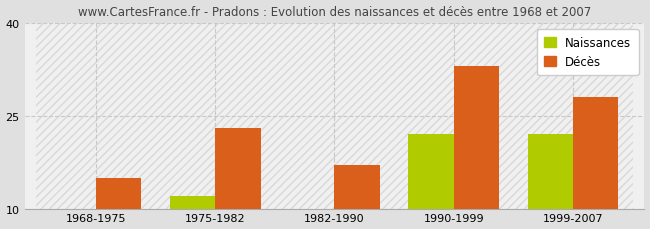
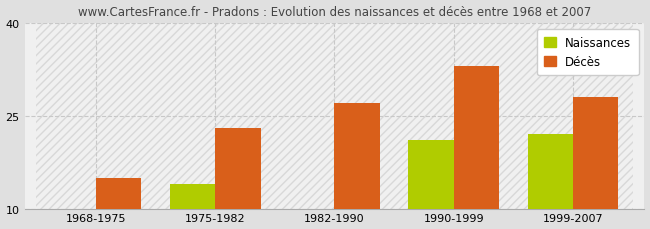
Naissances/1975-1982: 12 -> 14
Décès/1982-1990: 17 -> 27
Naissances/1990-1999: 22 -> 21
